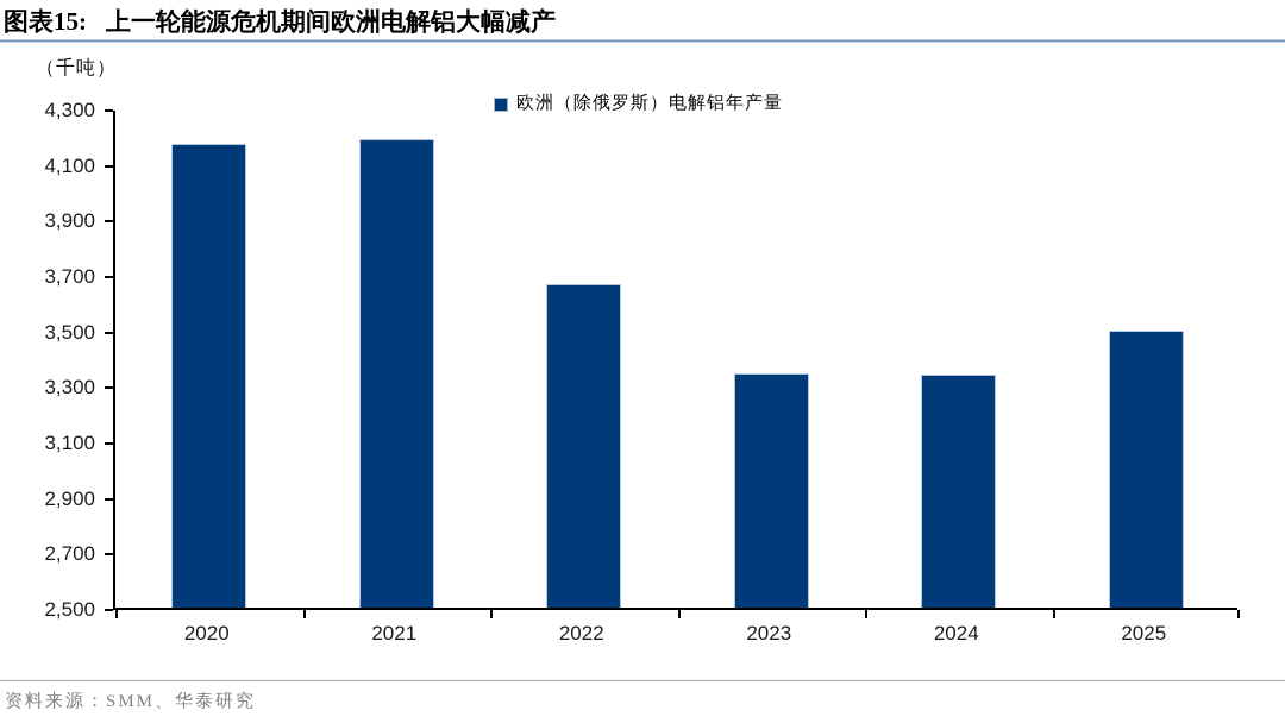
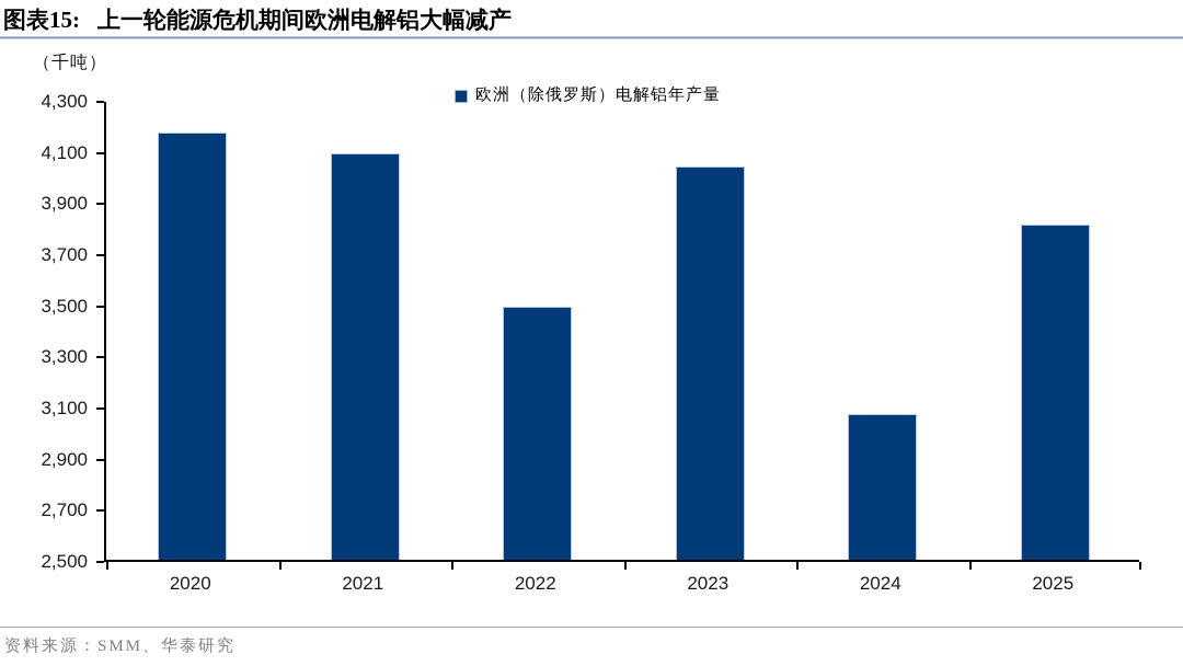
2021: 4190 -> 4090
2022: 3660 -> 3490
2023: 3340 -> 4040
2024: 3340 -> 3070
2025: 3500 -> 3810
